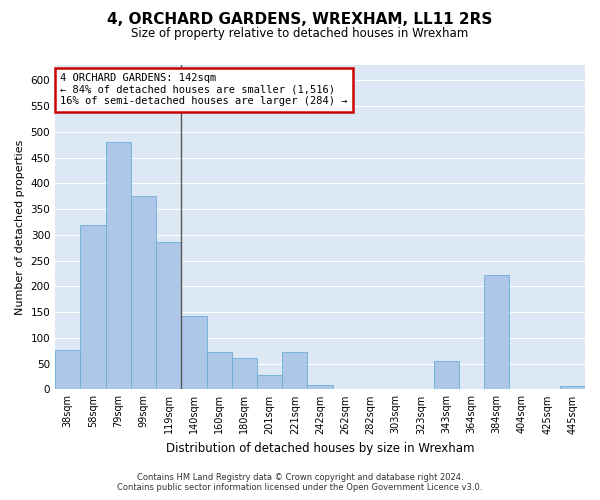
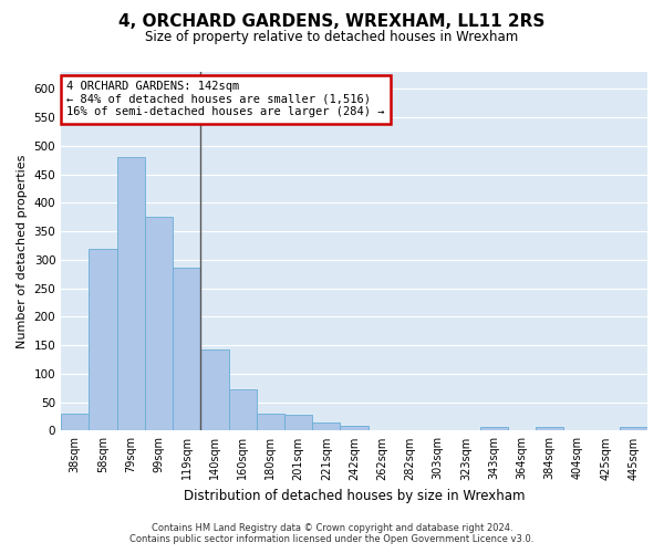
38sqm: 76 -> 30
180sqm: 62 -> 30
221sqm: 72 -> 15
343sqm: 56 -> 6
384sqm: 222 -> 6
